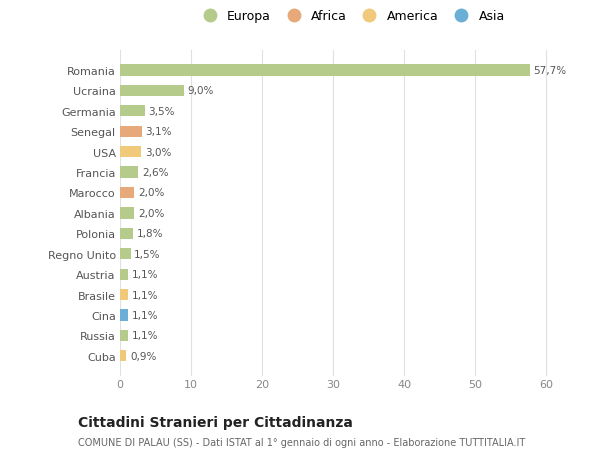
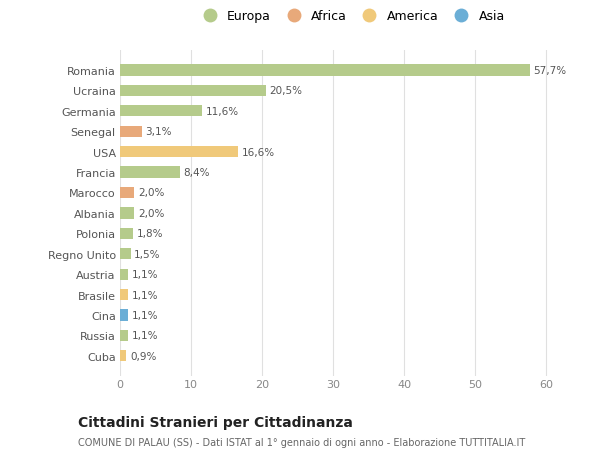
Ucraina: 9,0% -> 20,5%
Germania: 3,5% -> 11,6%
USA: 3,0% -> 16,6%
Francia: 2,6% -> 8,4%
